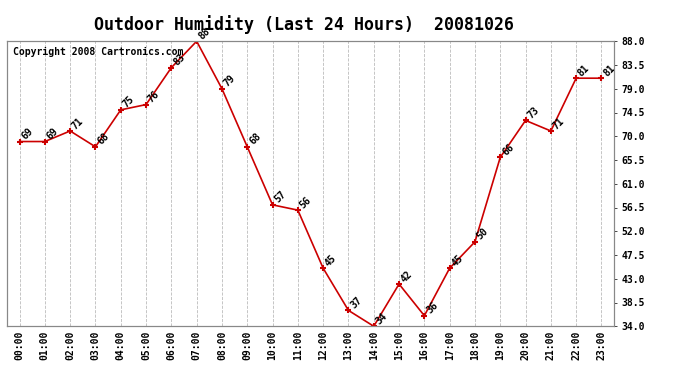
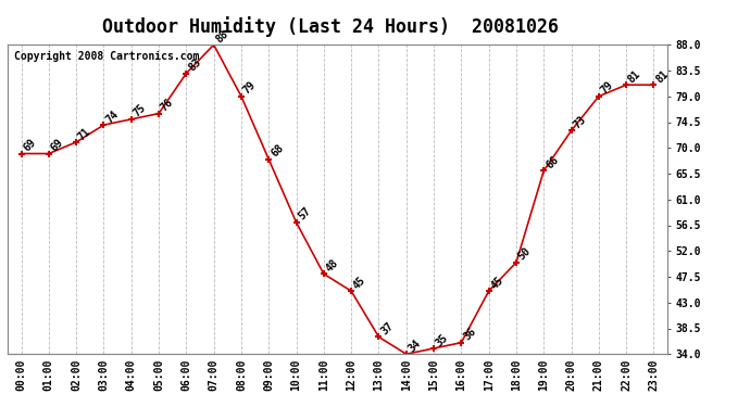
03:00: 68 -> 74
11:00: 56 -> 48
15:00: 42 -> 35
21:00: 71 -> 79
